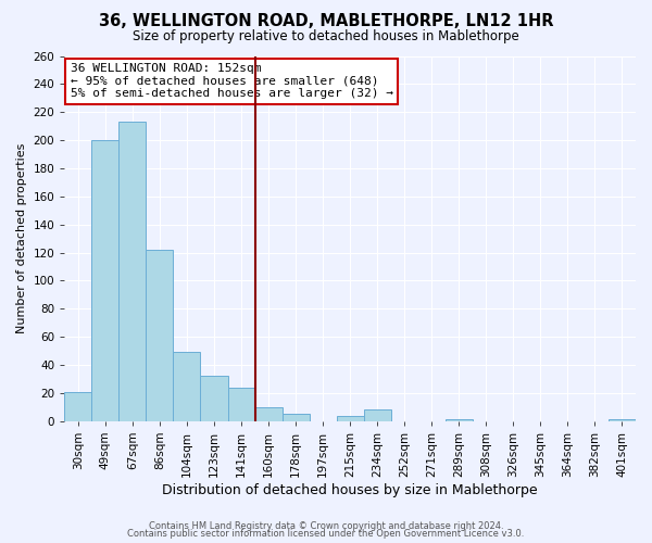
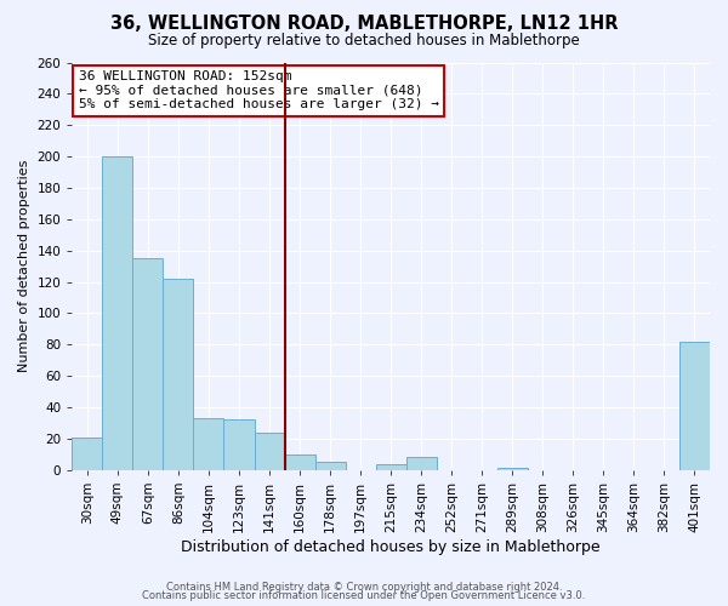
67sqm: 213 -> 135
104sqm: 49 -> 33
401sqm: 1 -> 82
